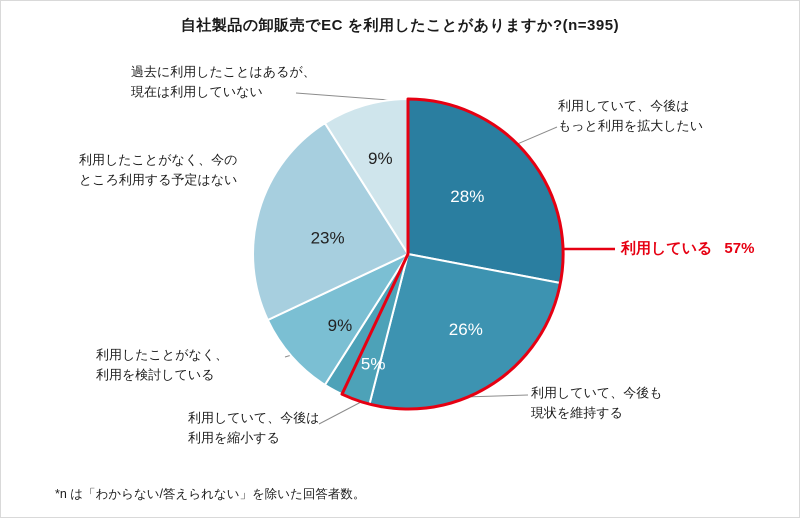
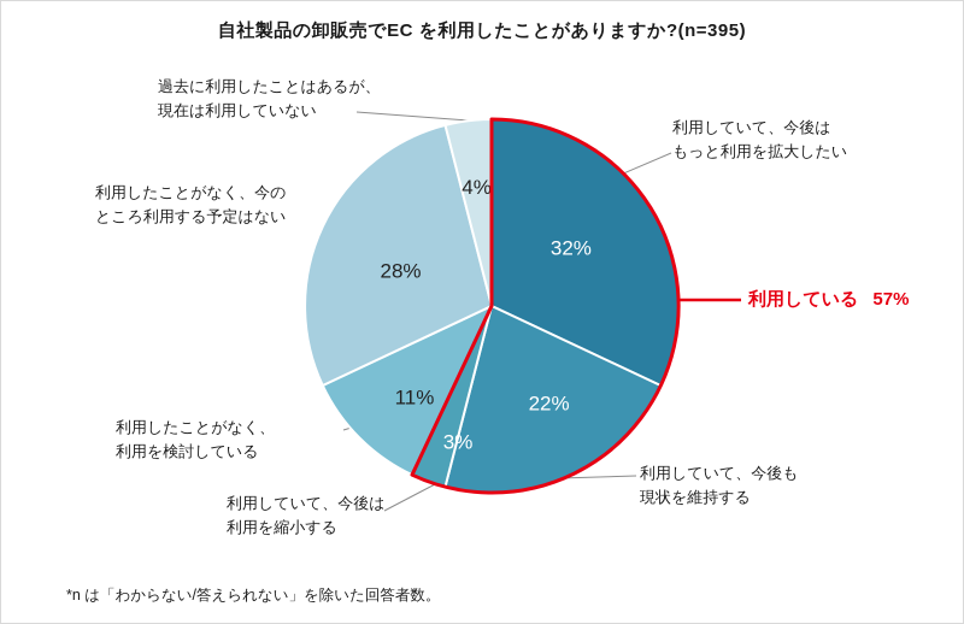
利用していて、今後は もっと利用を拡大したい: 28% -> 32%
利用していて、今後も 現状を維持する: 26% -> 22%
利用していて、今後は 利用を縮小する: 5% -> 3%
利用したことがなく、 利用を検討している: 9% -> 11%
利用したことがなく、今の ところ利用する予定はない: 23% -> 28%
過去に利用したことはあるが、 現在は利用していない: 9% -> 4%
